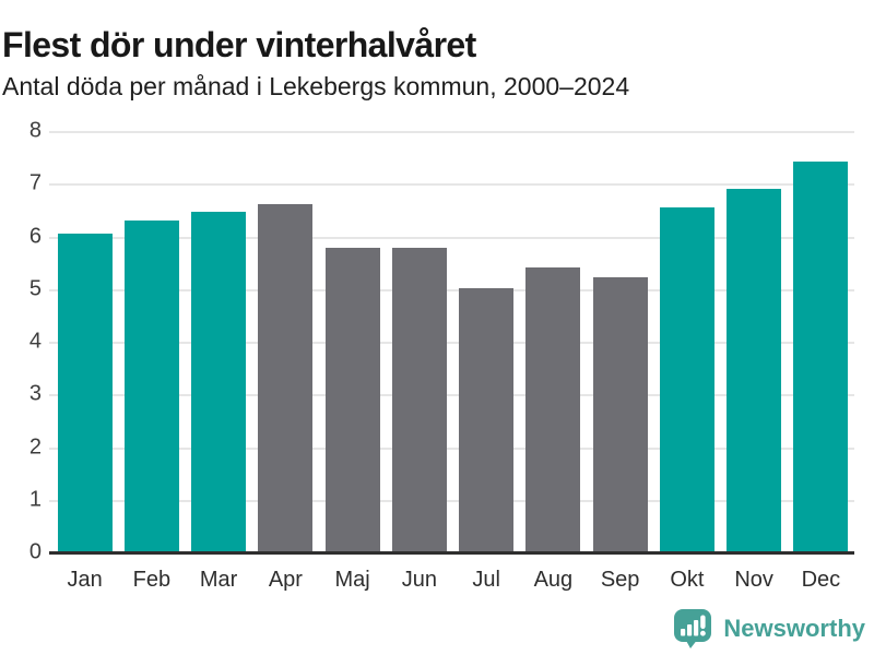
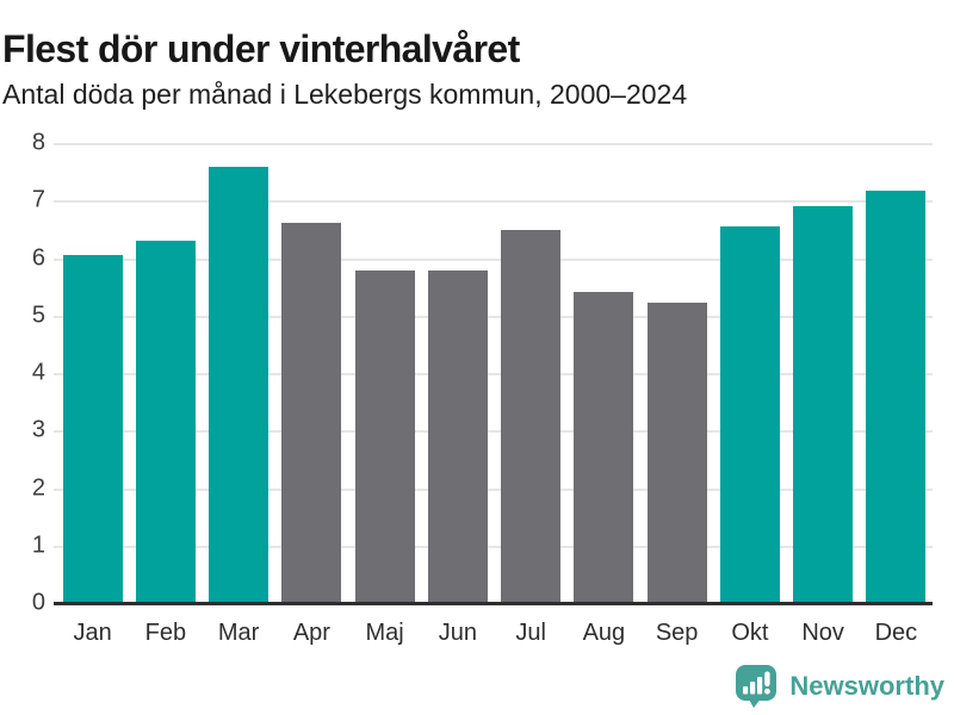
Mar: 6.5 -> 7.6
Jul: 5.0 -> 6.5
Dec: 7.4 -> 7.2
